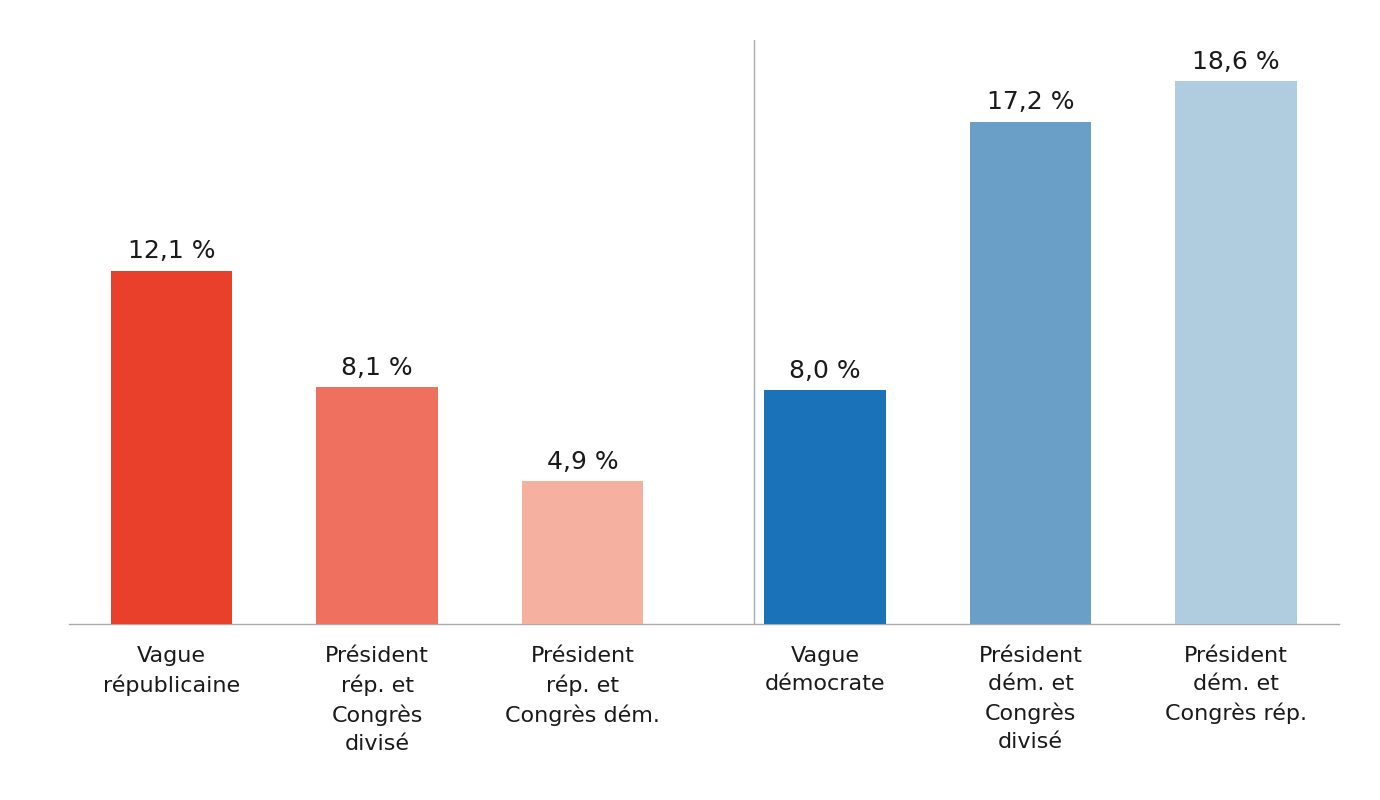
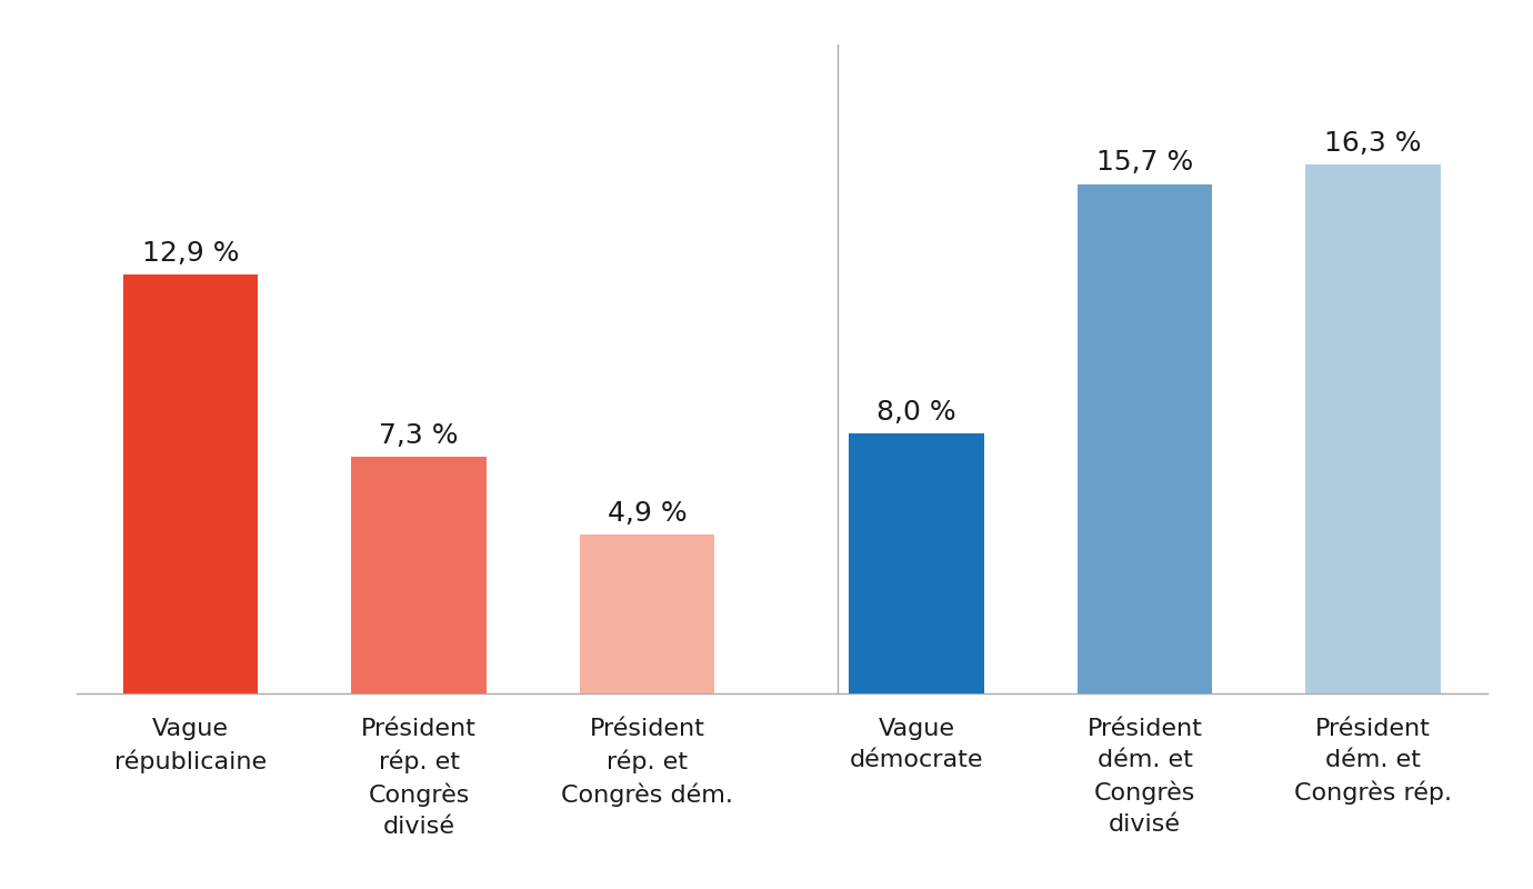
Vague républicaine: 12,1 -> 12,9
Président rép. et Congrès divisé: 8,1 -> 7,3
Président dém. et Congrès divisé: 17,2 -> 15,7
Président dém. et Congrès rép.: 18,6 -> 16,3
